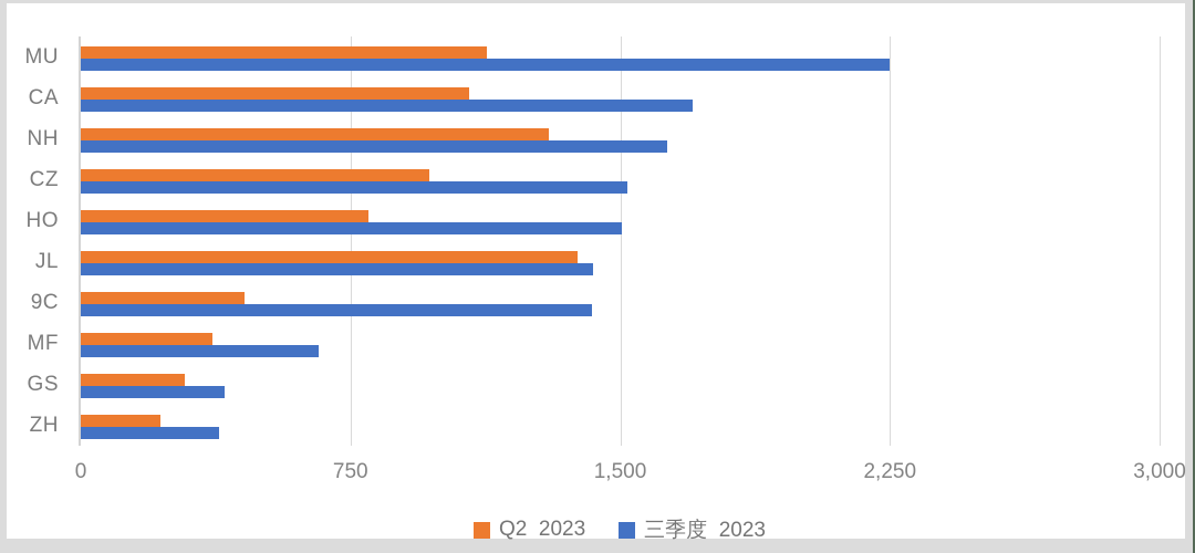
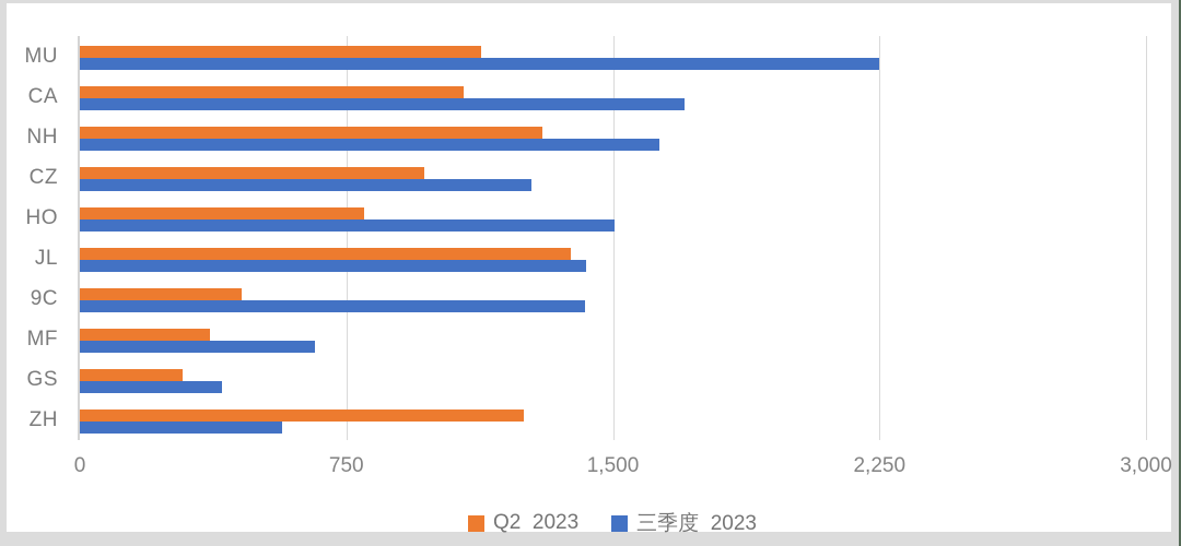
三季度 2023/CZ: 1520 -> 1270
Q2 2023/ZH: 220 -> 1250
三季度 2023/ZH: 380 -> 570
